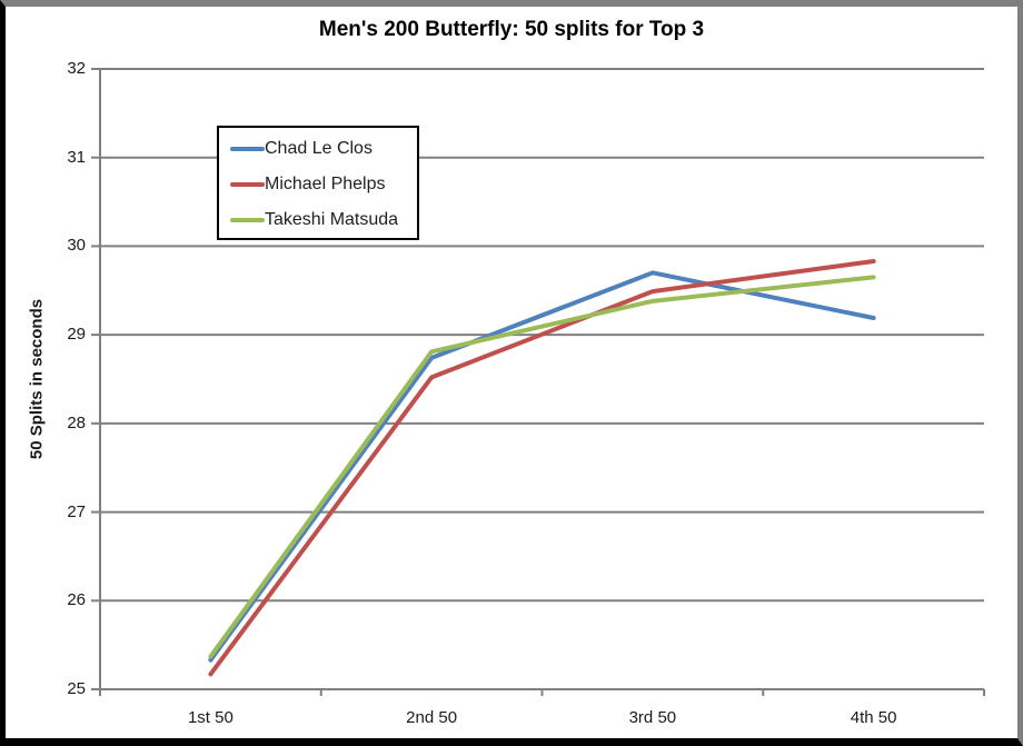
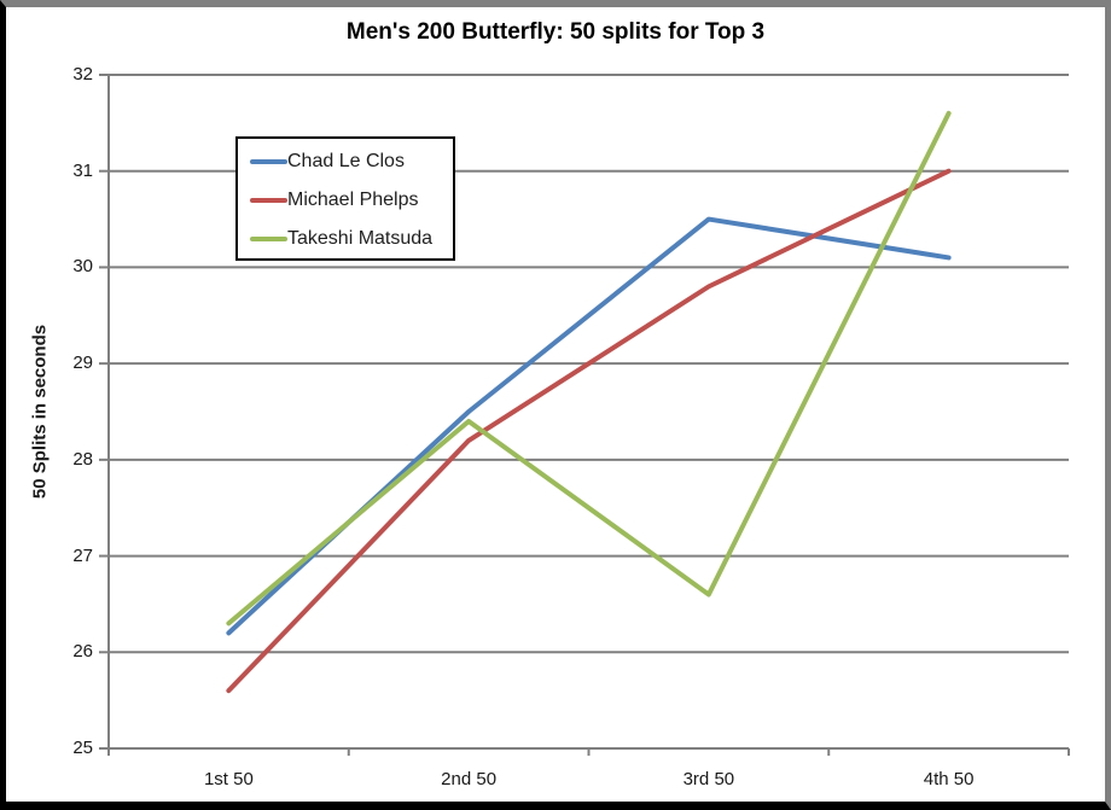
Chad Le Clos/1st 50: 25.3 -> 26.2
Michael Phelps/1st 50: 25.2 -> 25.6
Takeshi Matsuda/1st 50: 25.4 -> 26.3
Chad Le Clos/2nd 50: 28.7 -> 28.5
Michael Phelps/2nd 50: 28.5 -> 28.2
Takeshi Matsuda/2nd 50: 28.8 -> 28.4
Chad Le Clos/3rd 50: 29.7 -> 30.5
Michael Phelps/3rd 50: 29.5 -> 29.8
Takeshi Matsuda/3rd 50: 29.4 -> 26.6
Chad Le Clos/4th 50: 29.2 -> 30.1
Michael Phelps/4th 50: 29.8 -> 31.0
Takeshi Matsuda/4th 50: 29.6 -> 31.6
